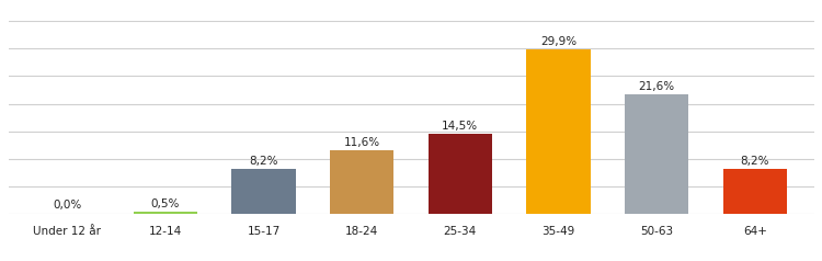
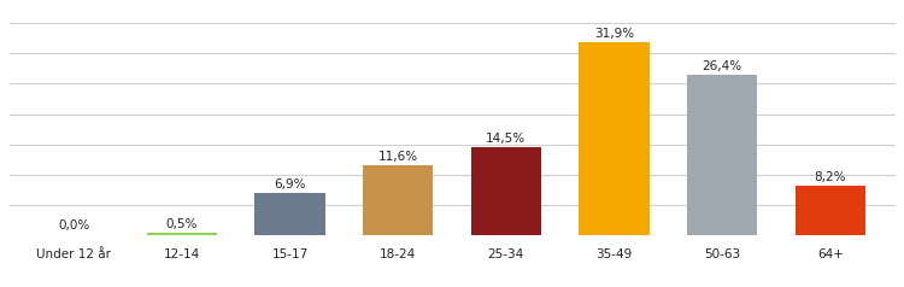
15-17: 8,2% -> 6,9%
35-49: 29,9% -> 31,9%
50-63: 21,6% -> 26,4%
